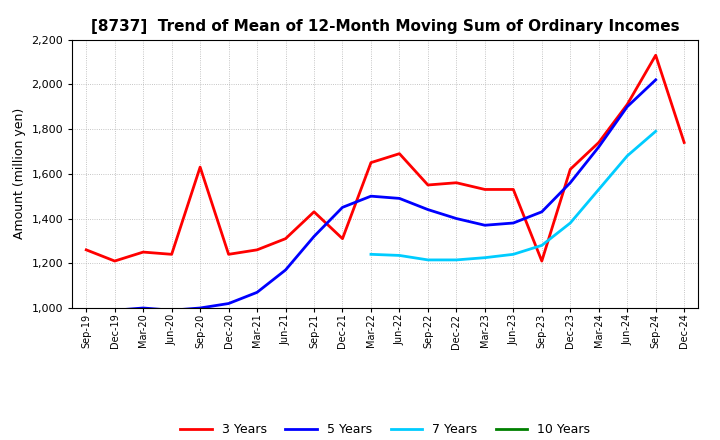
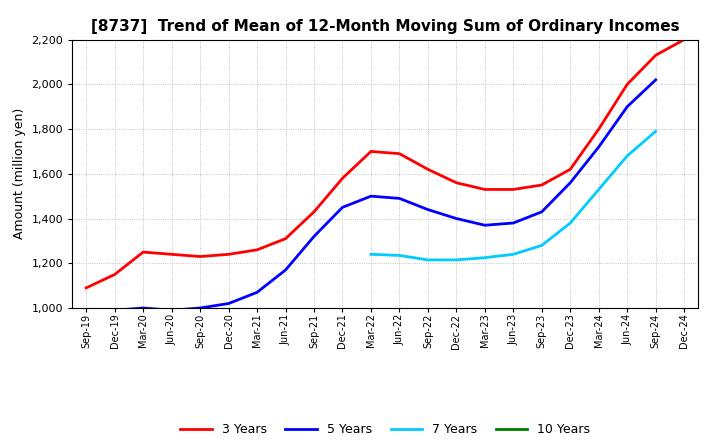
3 Years/Sep-19: 1,260 -> 1,090
3 Years/Dec-19: 1,210 -> 1,150
3 Years/Sep-20: 1,630 -> 1,230
3 Years/Dec-21: 1,310 -> 1,580
3 Years/Mar-22: 1,650 -> 1,700
3 Years/Sep-22: 1,550 -> 1,620
3 Years/Sep-23: 1,210 -> 1,550
3 Years/Mar-24: 1,740 -> 1,800
3 Years/Jun-24: 1,910 -> 2,000
3 Years/Dec-24: 1,740 -> 2,200
